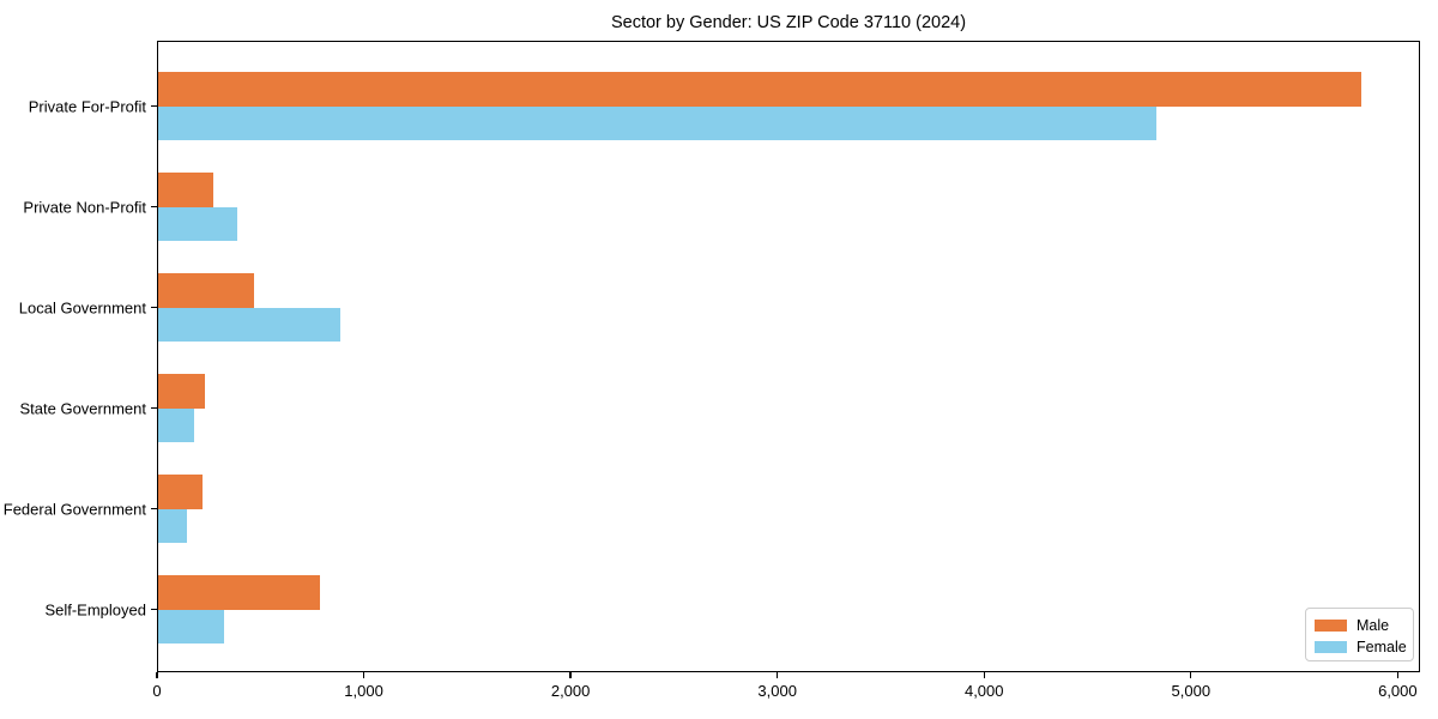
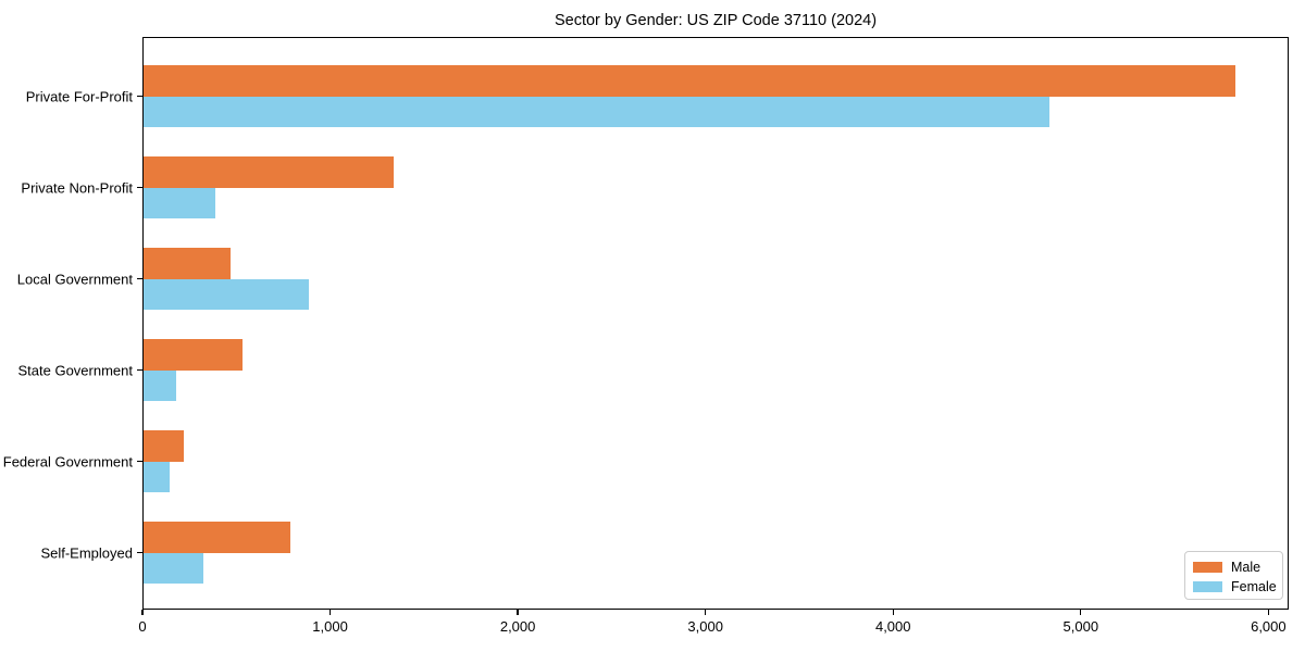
Male/Private Non-Profit: 260 -> 1330
Male/State Government: 230 -> 530
